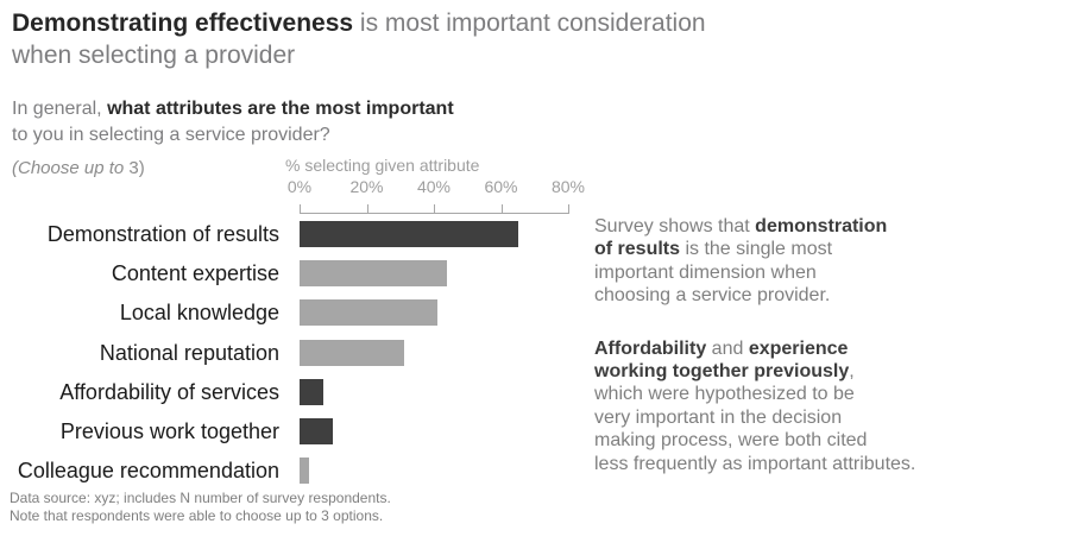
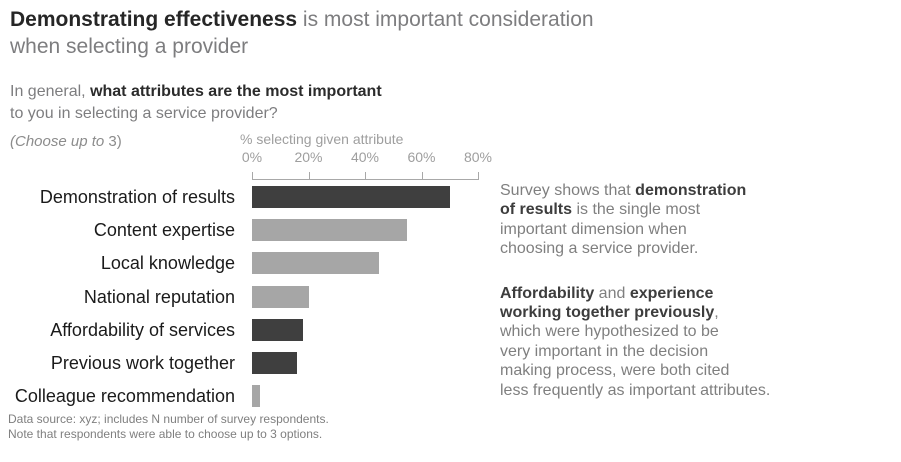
Demonstration of results: 65% -> 70%
Content expertise: 44% -> 55%
Local knowledge: 41% -> 45%
National reputation: 31% -> 20%
Affordability of services: 7% -> 18%
Previous work together: 10% -> 16%
